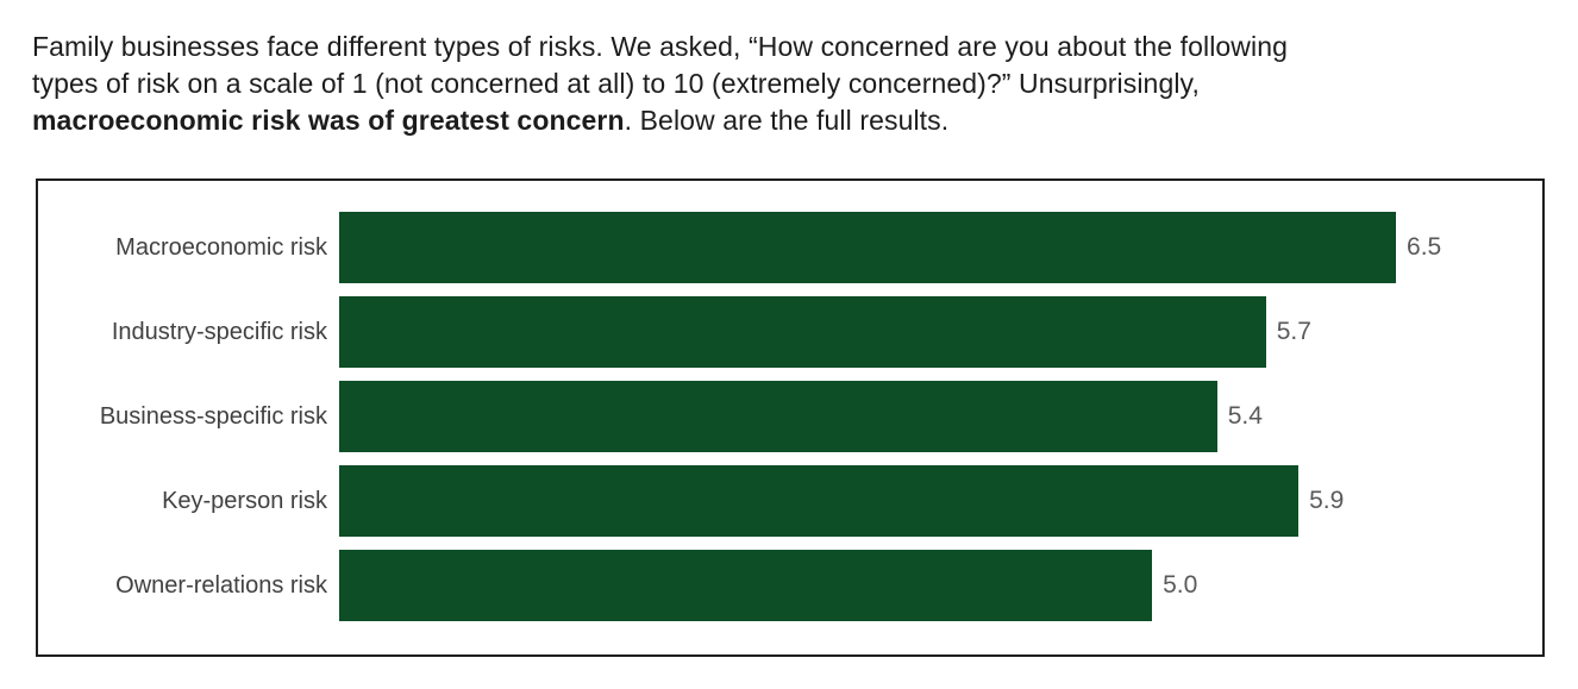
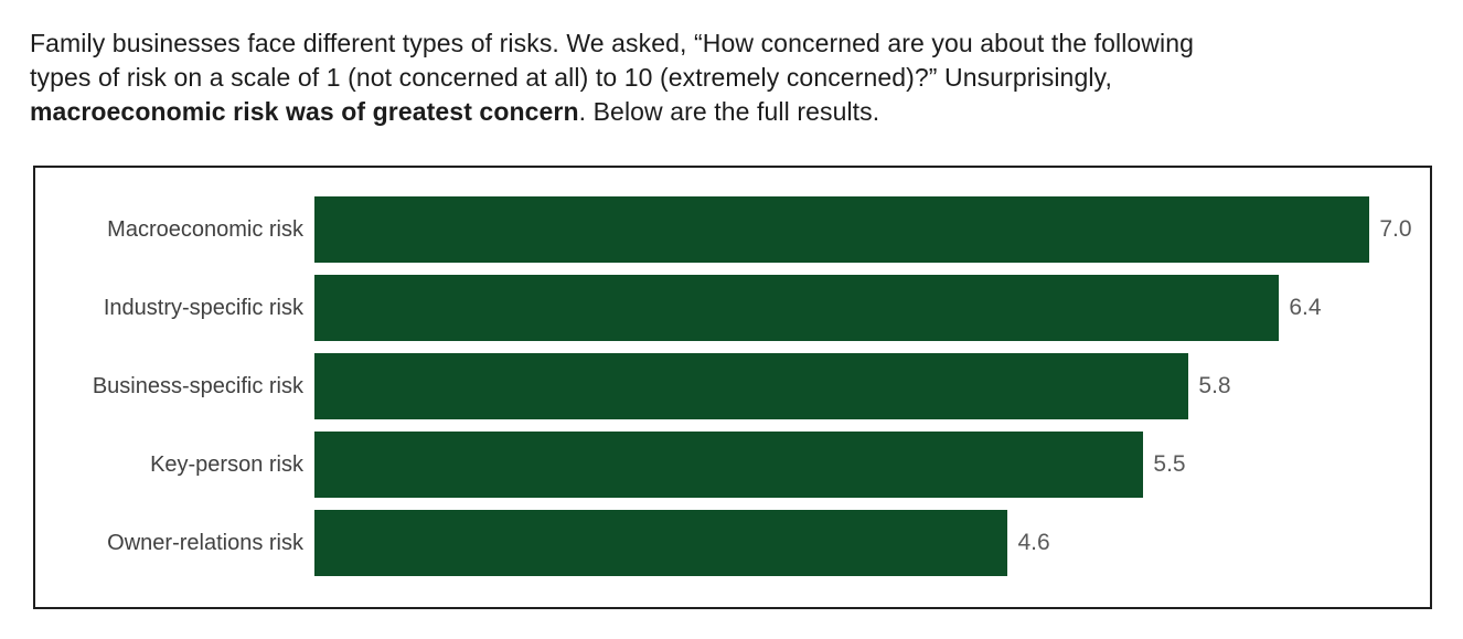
Macroeconomic risk: 6.5 -> 7.0
Industry-specific risk: 5.7 -> 6.4
Business-specific risk: 5.4 -> 5.8
Key-person risk: 5.9 -> 5.5
Owner-relations risk: 5.0 -> 4.6
